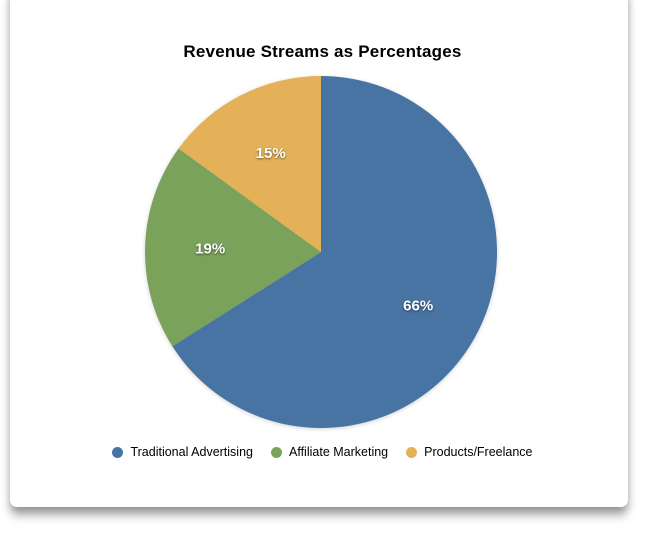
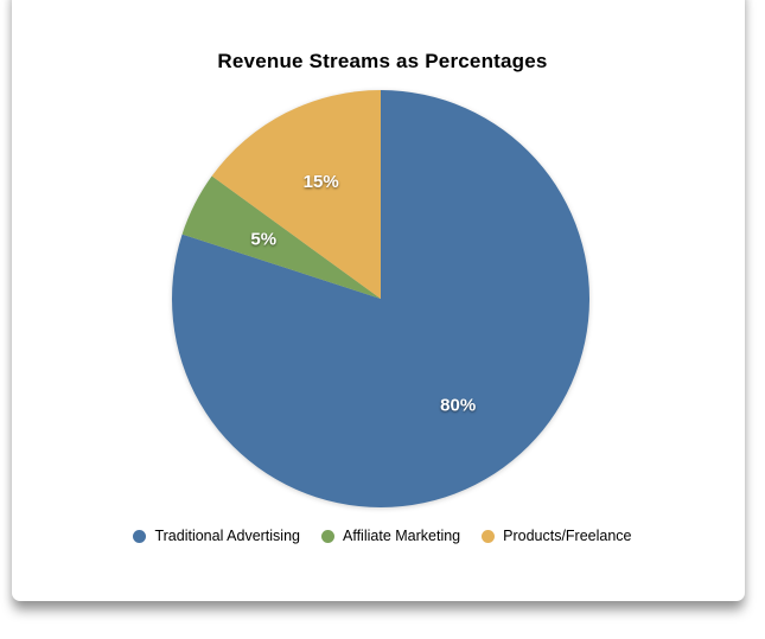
Traditional Advertising: 66% -> 80%
Affiliate Marketing: 19% -> 5%
